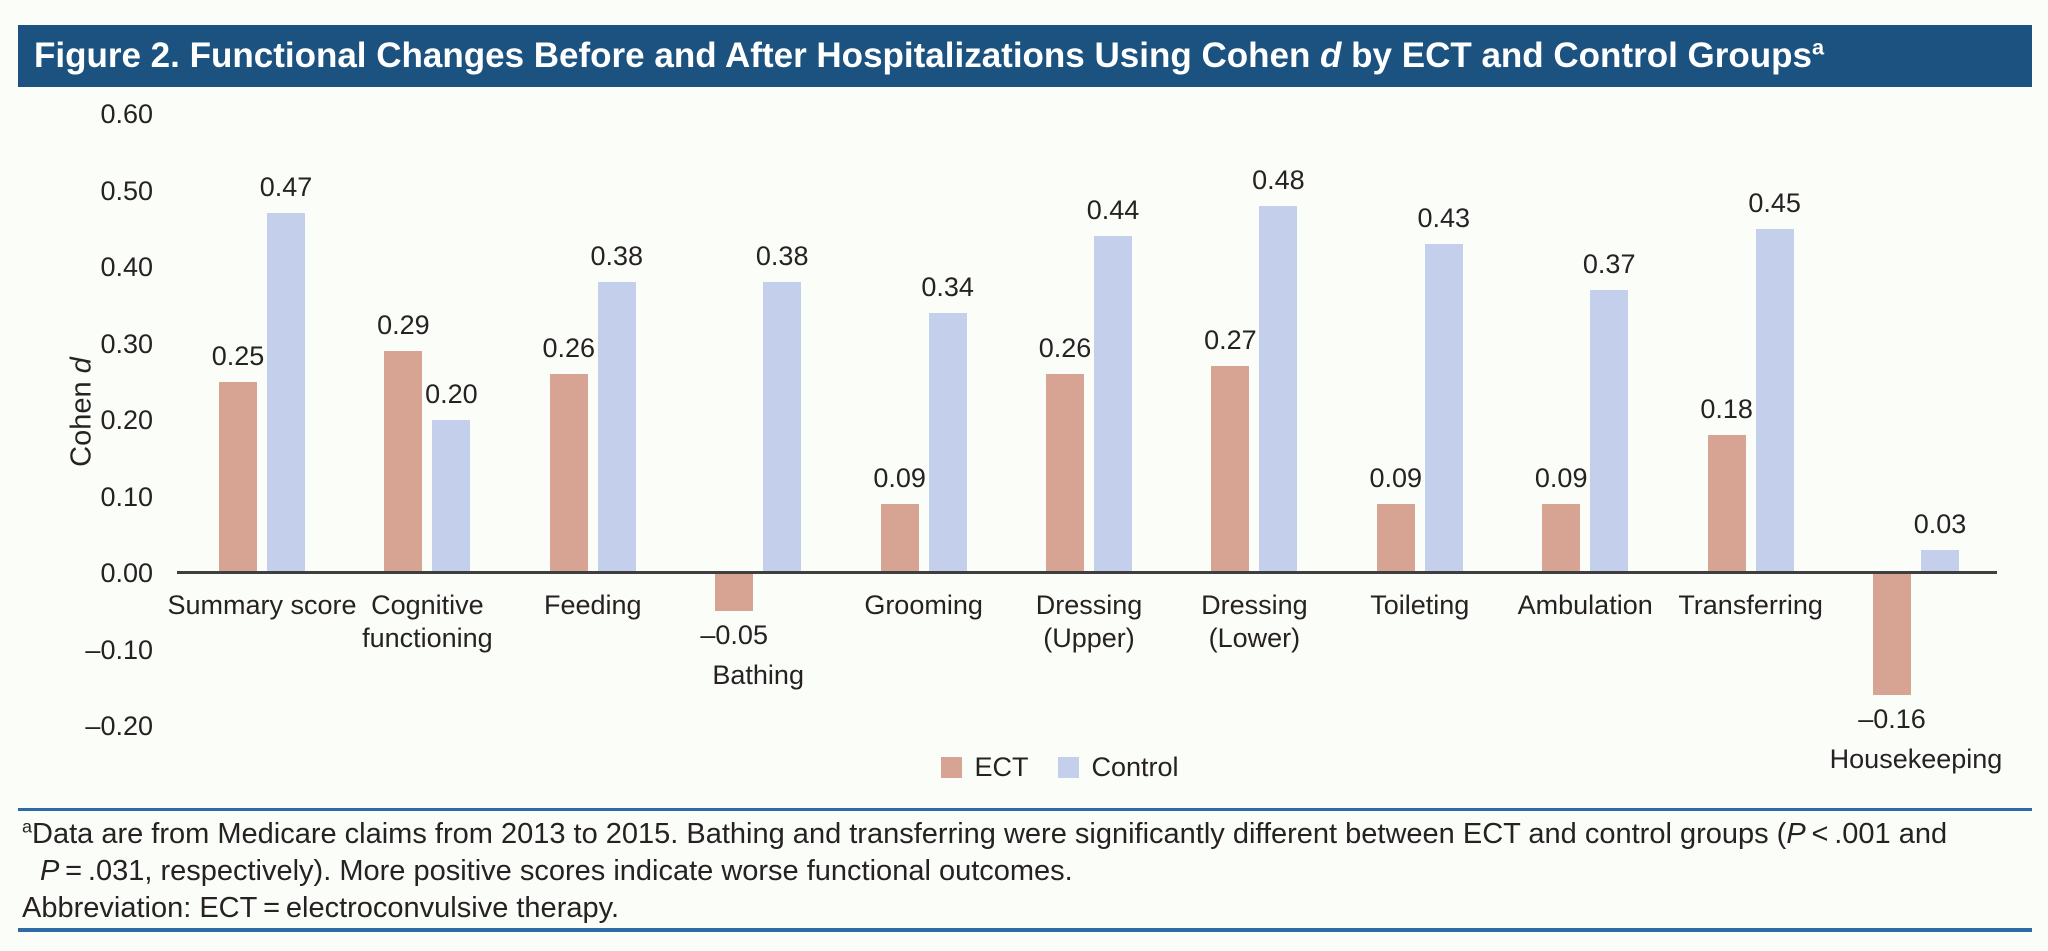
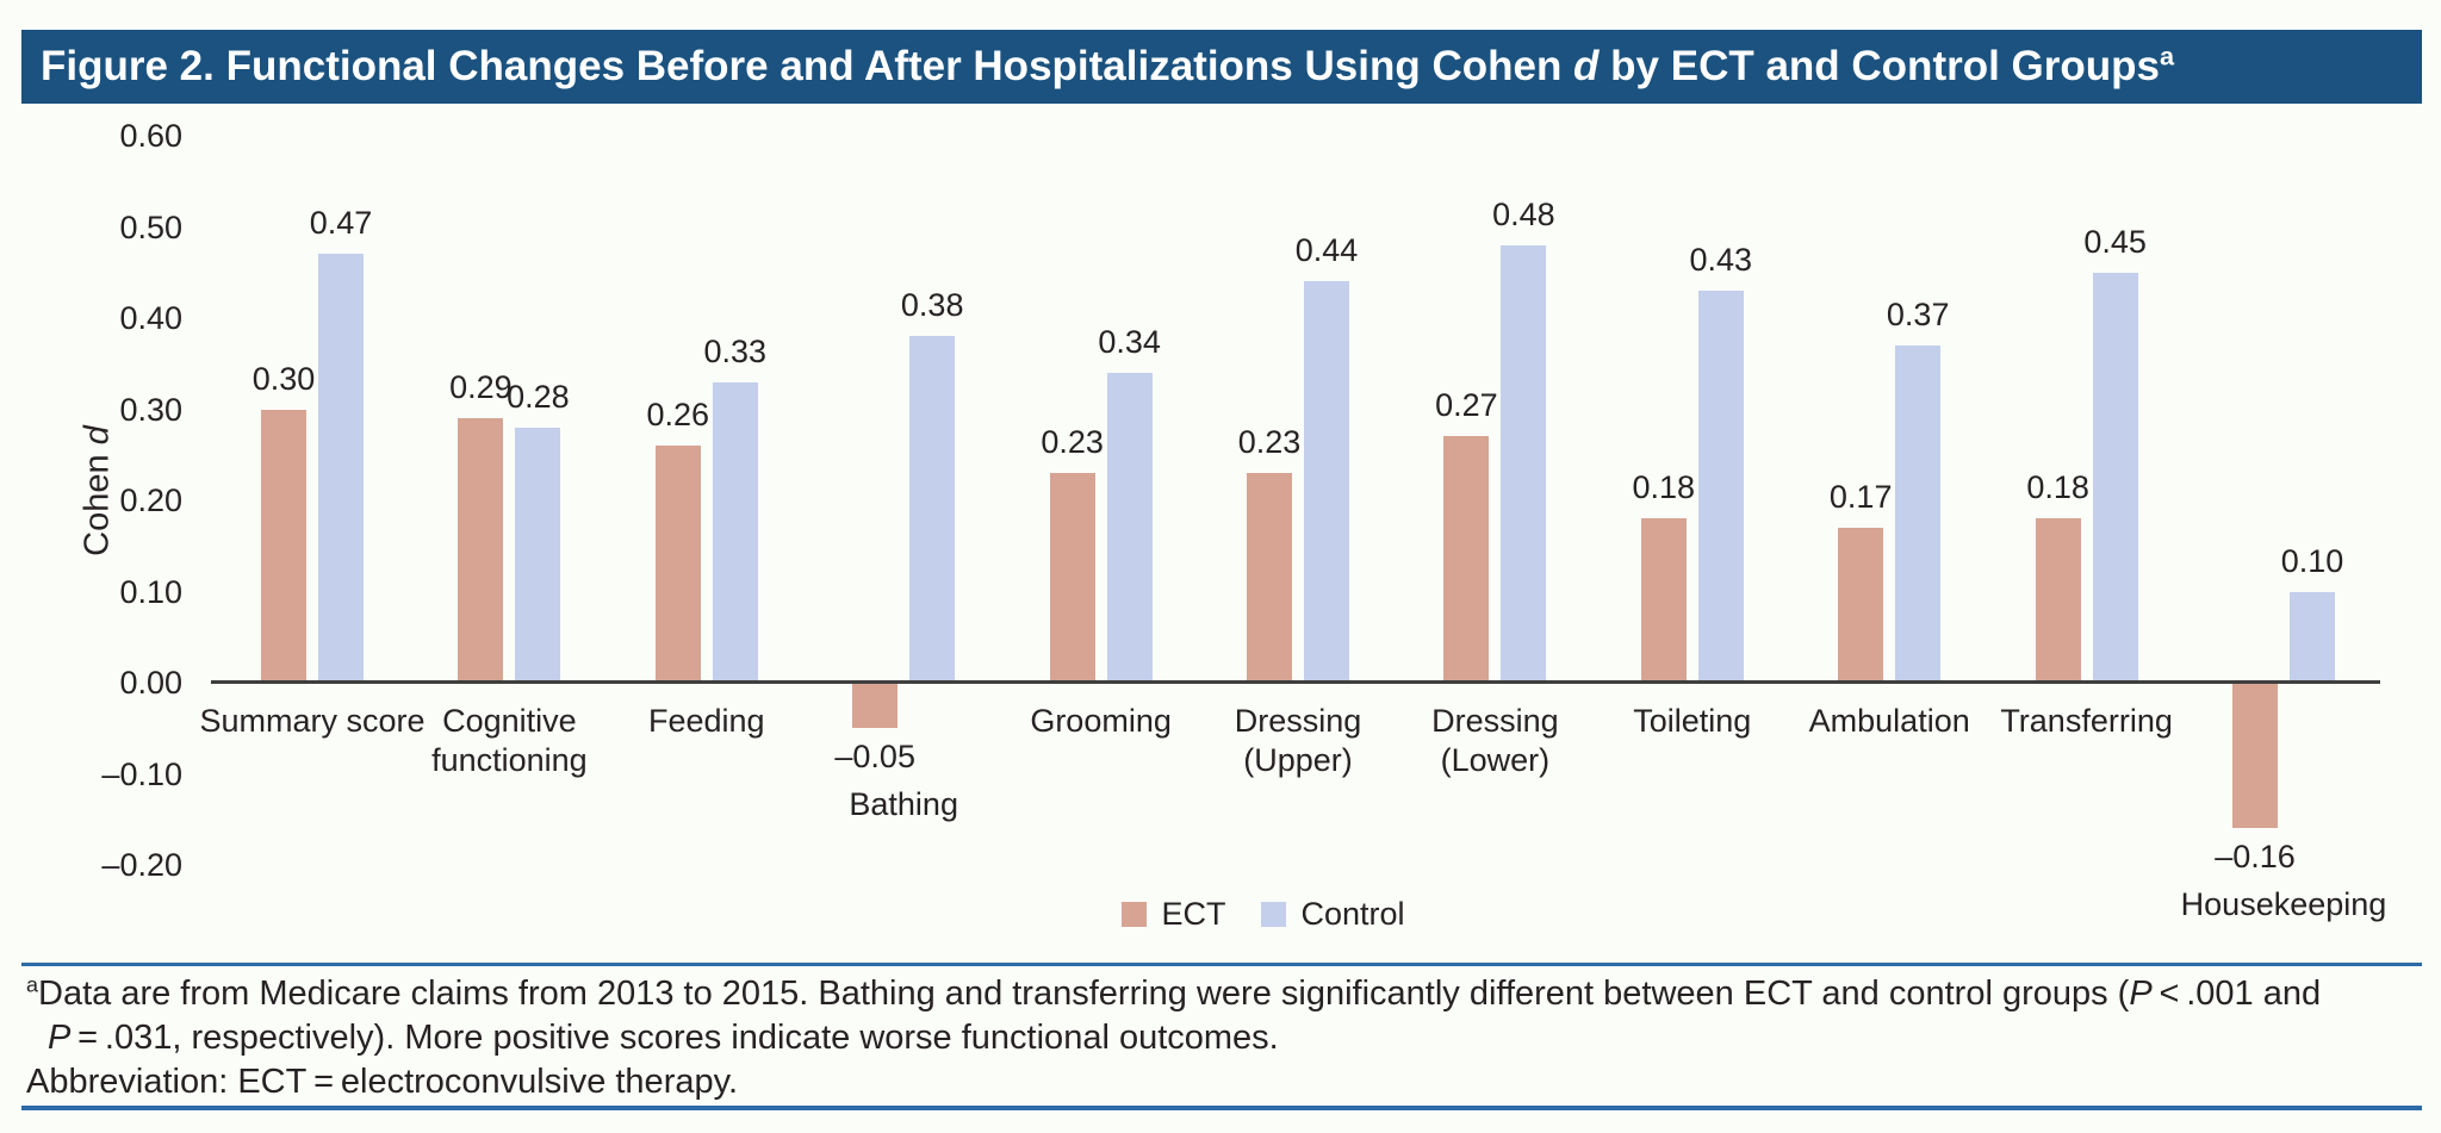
ECT/Summary score: 0.25 -> 0.30
Control/Cognitive functioning: 0.20 -> 0.28
Control/Feeding: 0.38 -> 0.33
ECT/Grooming: 0.09 -> 0.23
ECT/Dressing (Upper): 0.26 -> 0.23
ECT/Toileting: 0.09 -> 0.18
ECT/Ambulation: 0.09 -> 0.17
Control/Housekeeping: 0.03 -> 0.10
